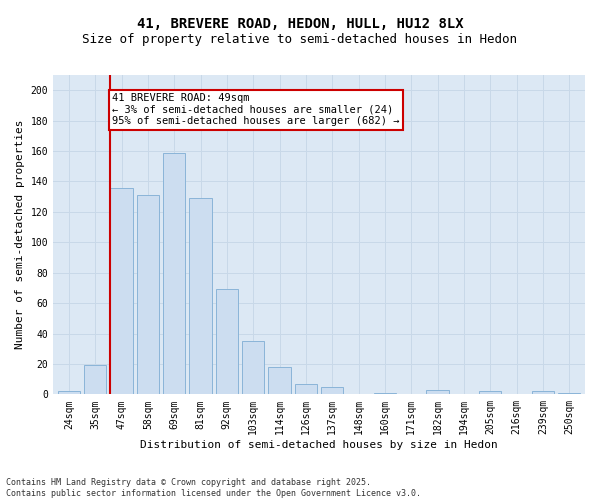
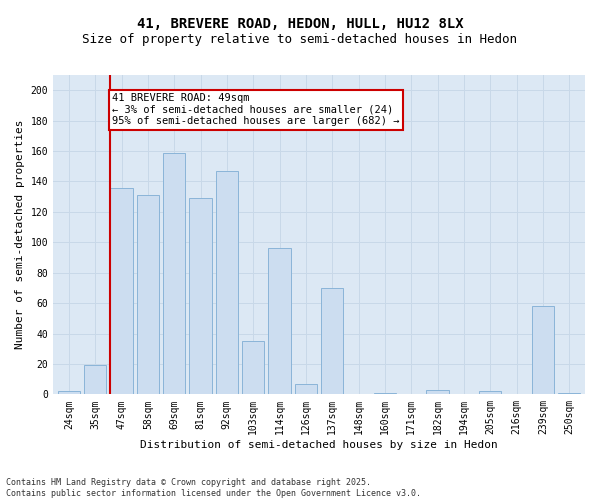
92sqm: 69 -> 147
114sqm: 18 -> 96
137sqm: 5 -> 70
239sqm: 2 -> 58
